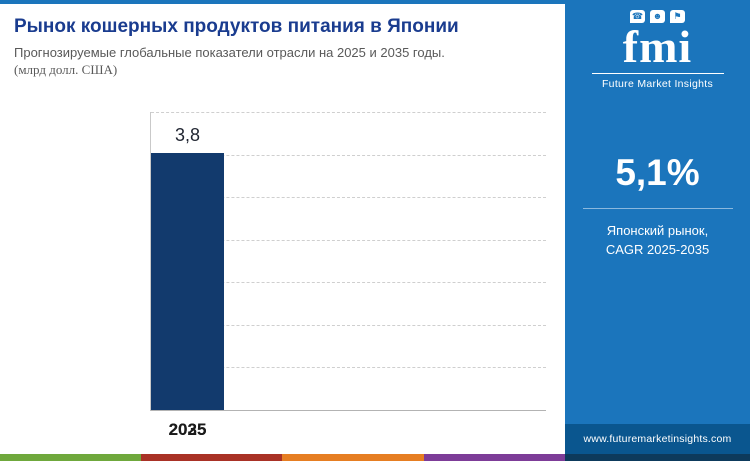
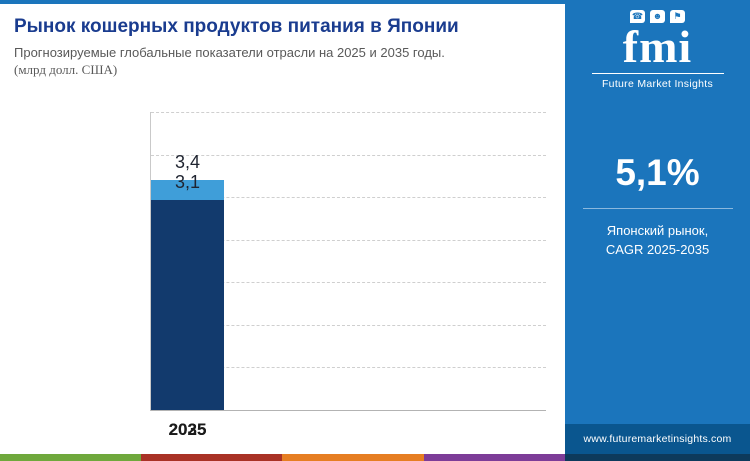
2025: 2,3 -> 3,4
2035: 3,8 -> 3,1
